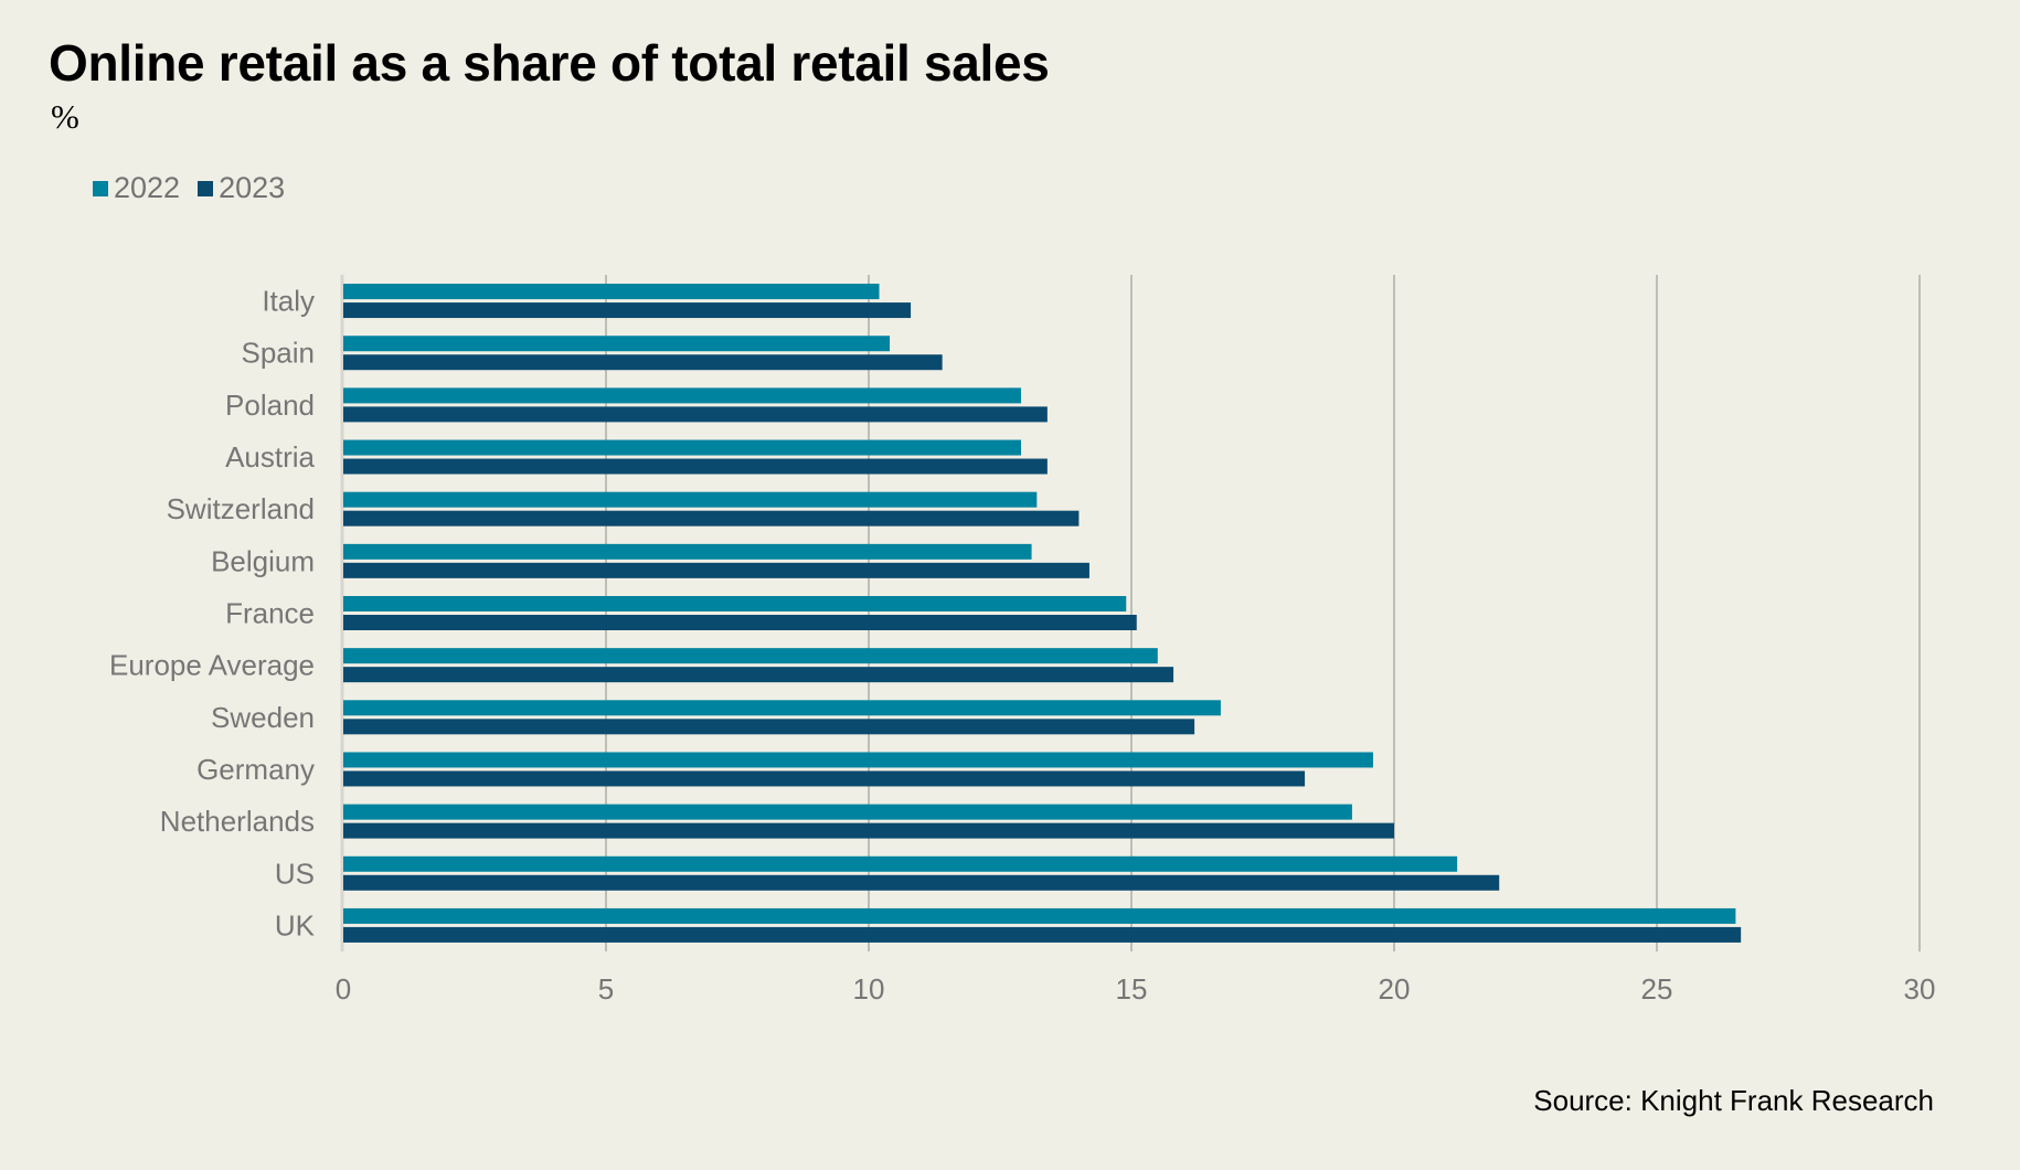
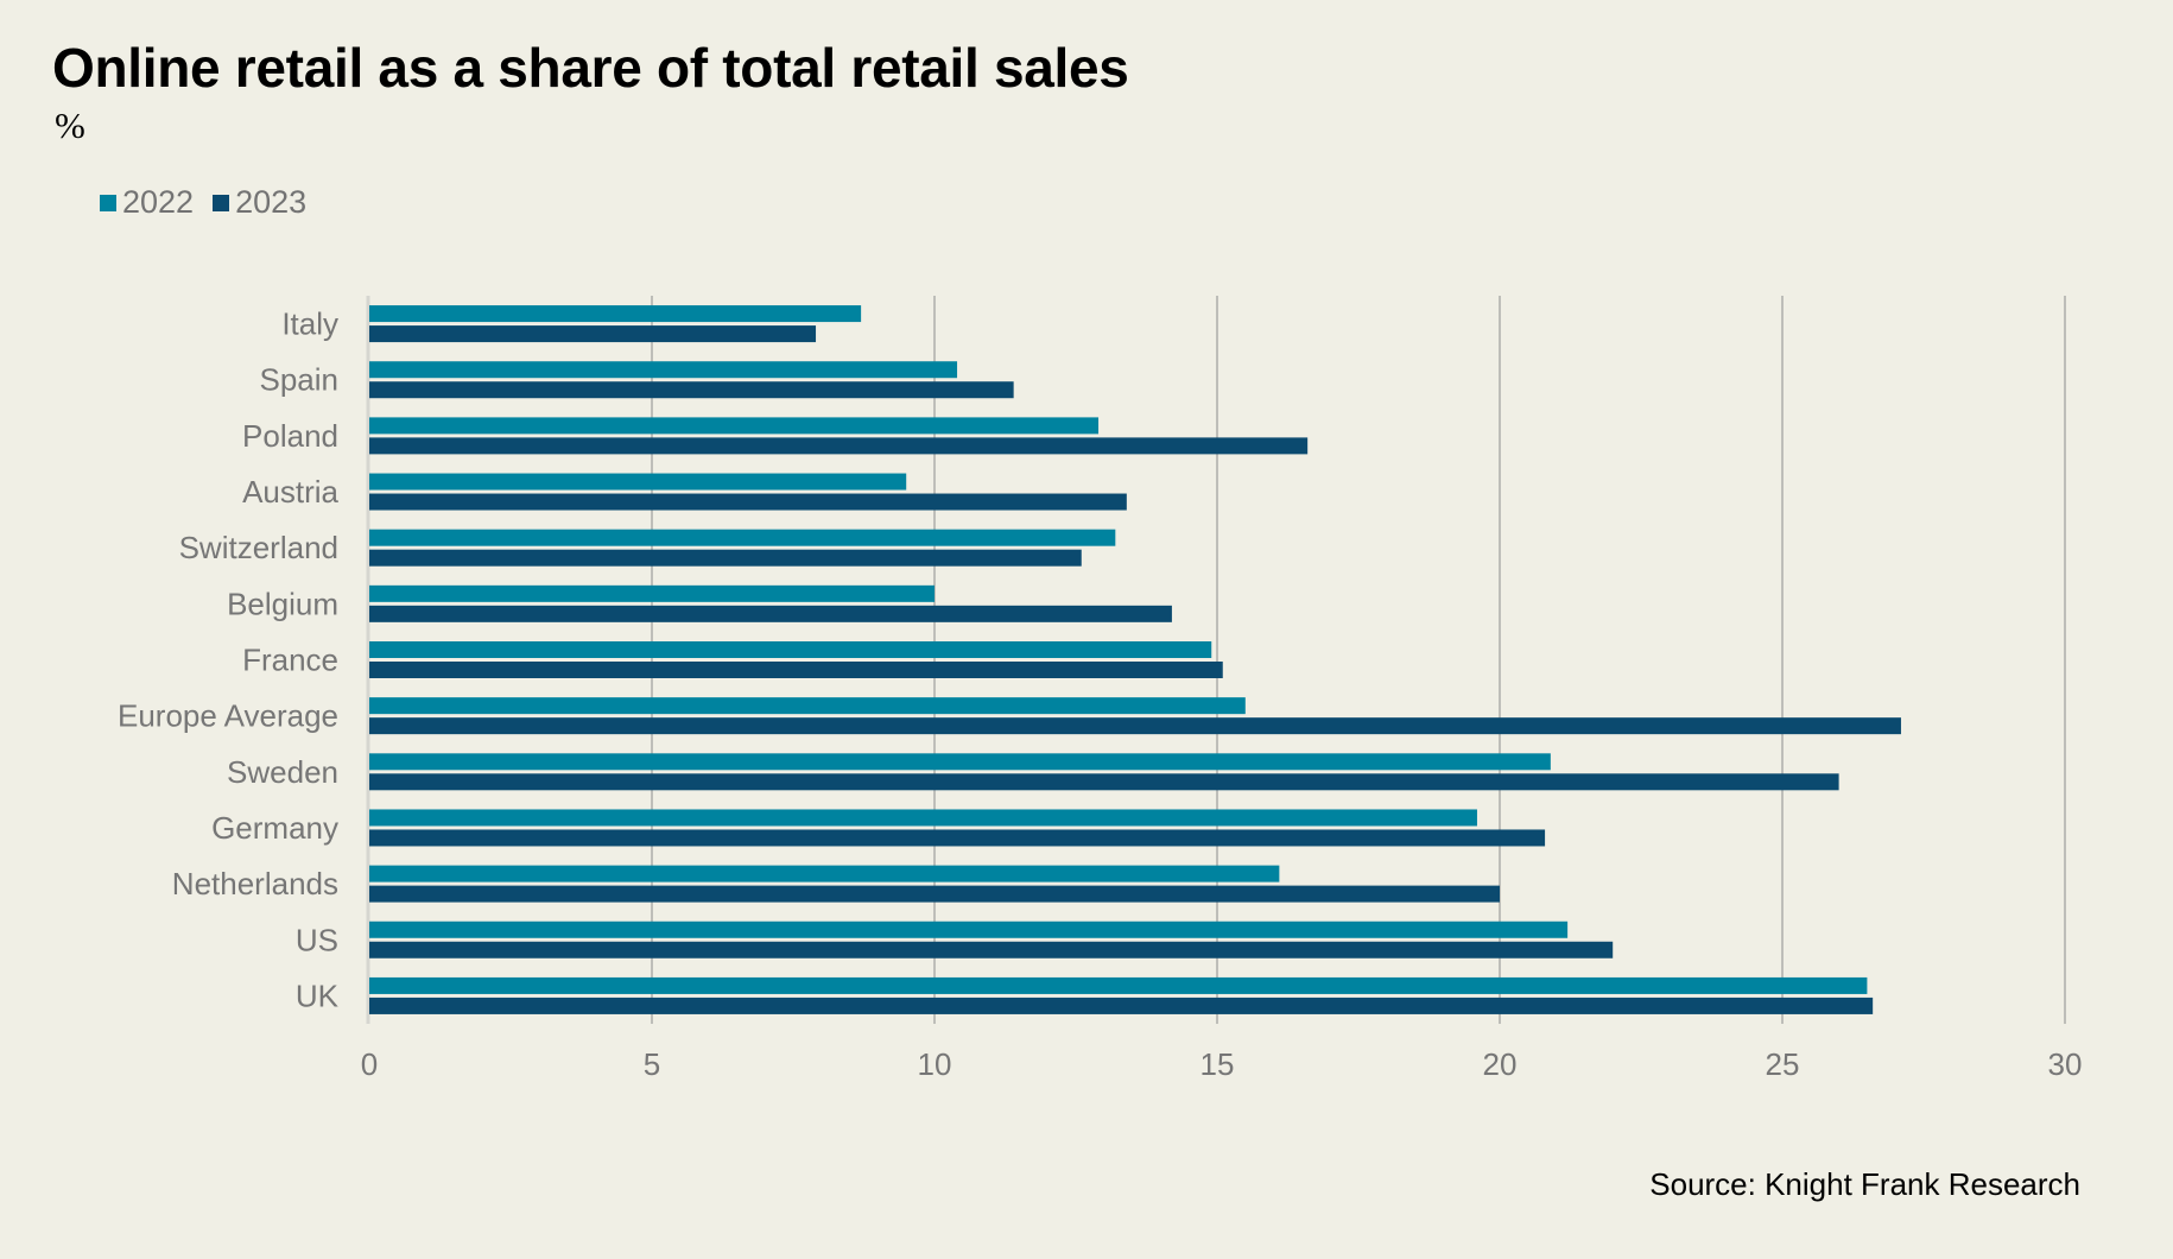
2022/Italy: 10.2 -> 8.7
2023/Italy: 10.8 -> 7.9
2023/Poland: 13.4 -> 16.6
2022/Austria: 12.9 -> 9.5
2023/Switzerland: 14.0 -> 12.6
2022/Belgium: 13.1 -> 10.0
2023/Europe Average: 15.8 -> 27.1
2022/Sweden: 16.7 -> 20.9
2023/Sweden: 16.2 -> 26.0
2023/Germany: 18.3 -> 20.8
2022/Netherlands: 19.2 -> 16.1
